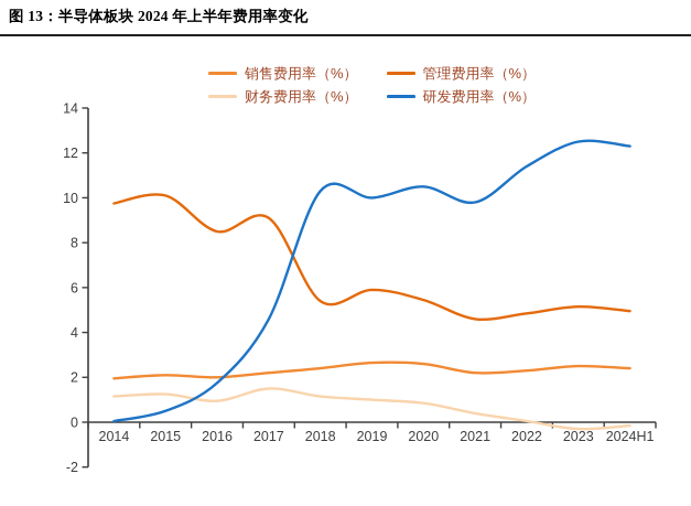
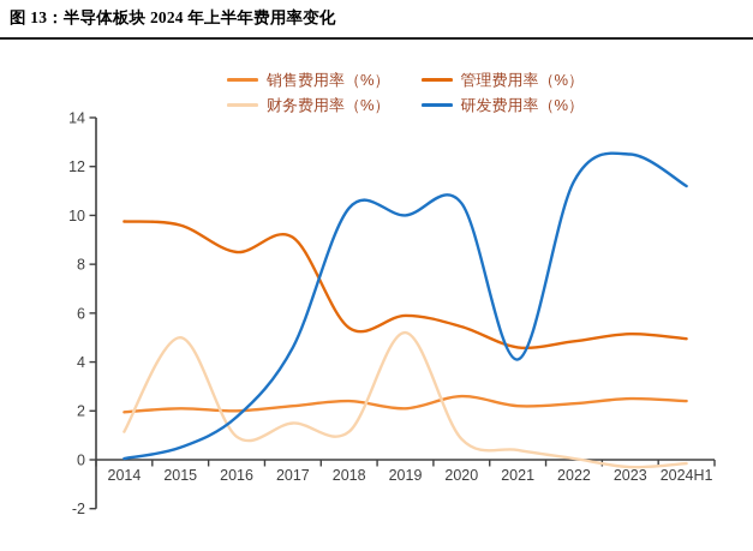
管理费用率（%）/2015: 10.1 -> 9.6
财务费用率（%）/2015: 1.2 -> 5.0
销售费用率（%）/2019: 2.6 -> 2.1
财务费用率（%）/2019: 1.0 -> 5.2
研发费用率（%）/2021: 9.8 -> 4.1
研发费用率（%）/2024H1: 12.3 -> 11.2
